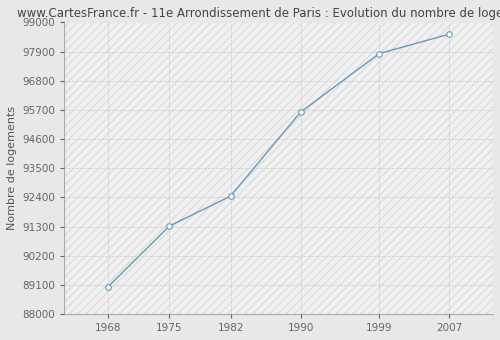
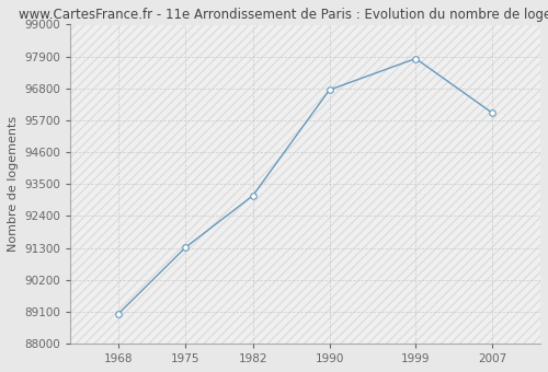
1982: 92450 -> 93100
1990: 95620 -> 96750
2007: 98560 -> 95950
